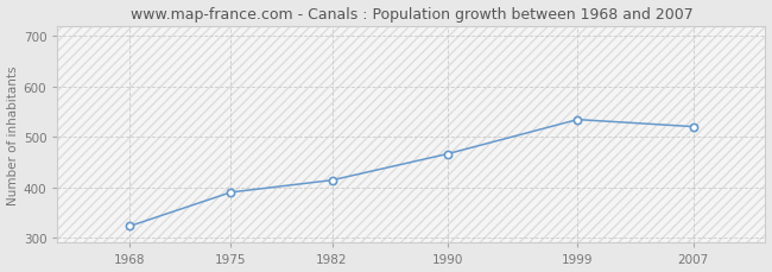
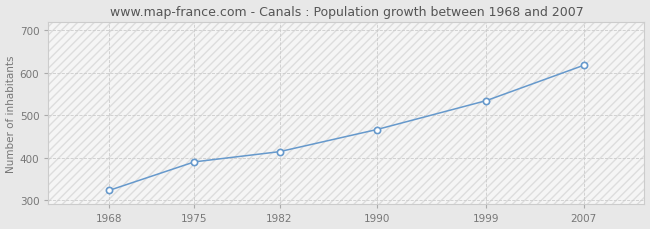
2007: 520 -> 617
